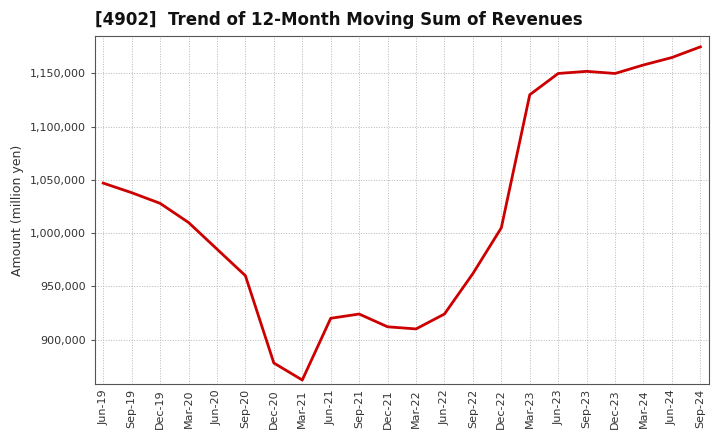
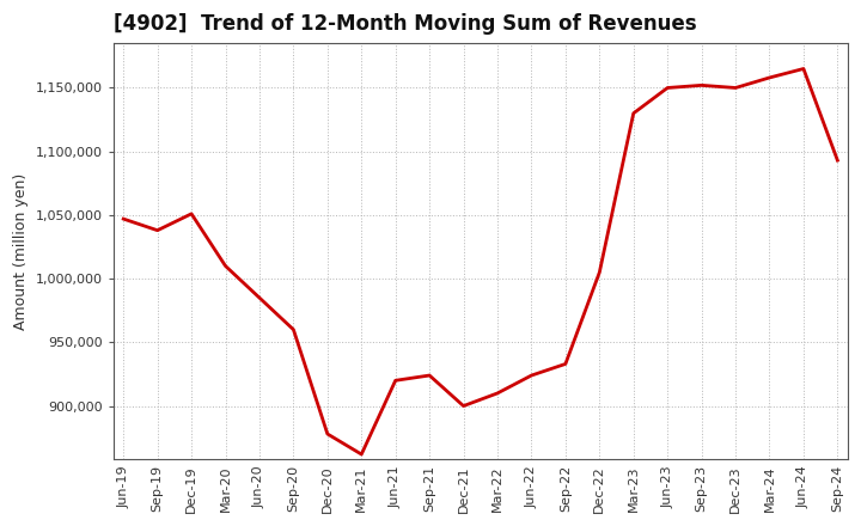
Dec-19: 1,028,000 -> 1,051,000
Dec-21: 912,000 -> 900,000
Sep-22: 962,000 -> 933,000
Sep-24: 1,175,000 -> 1,093,000
